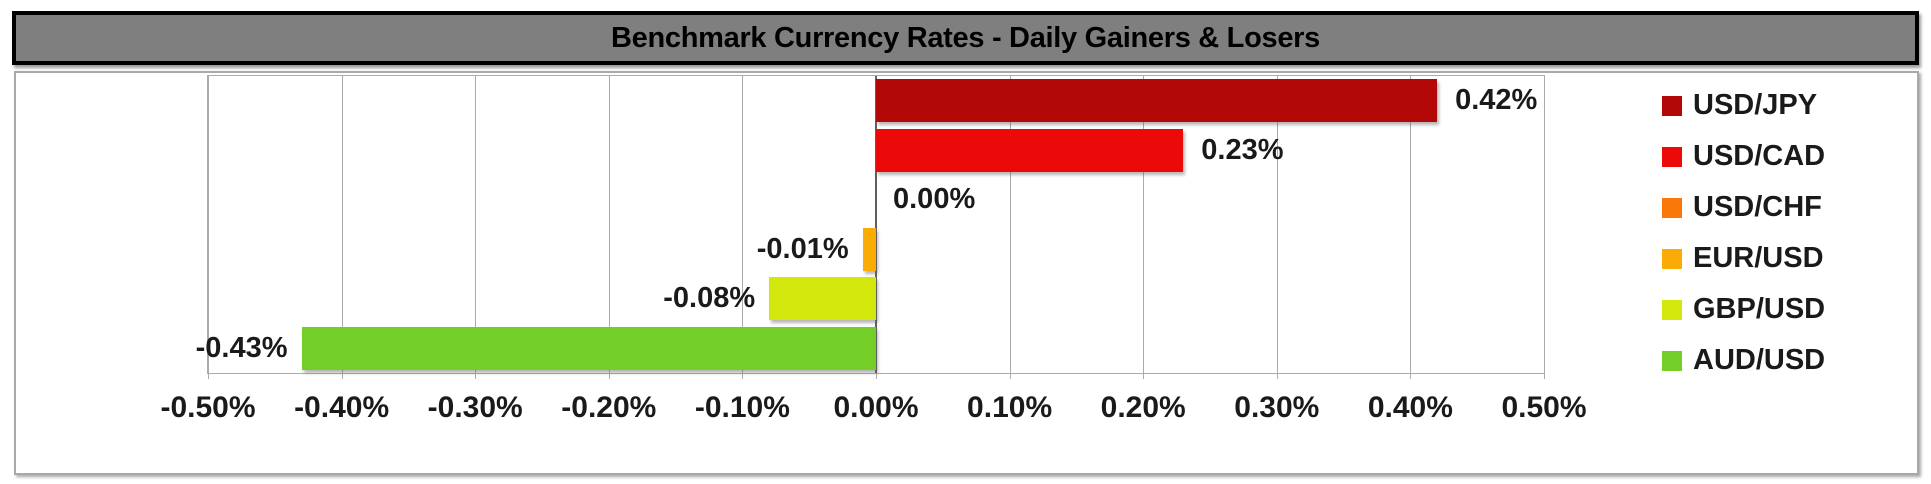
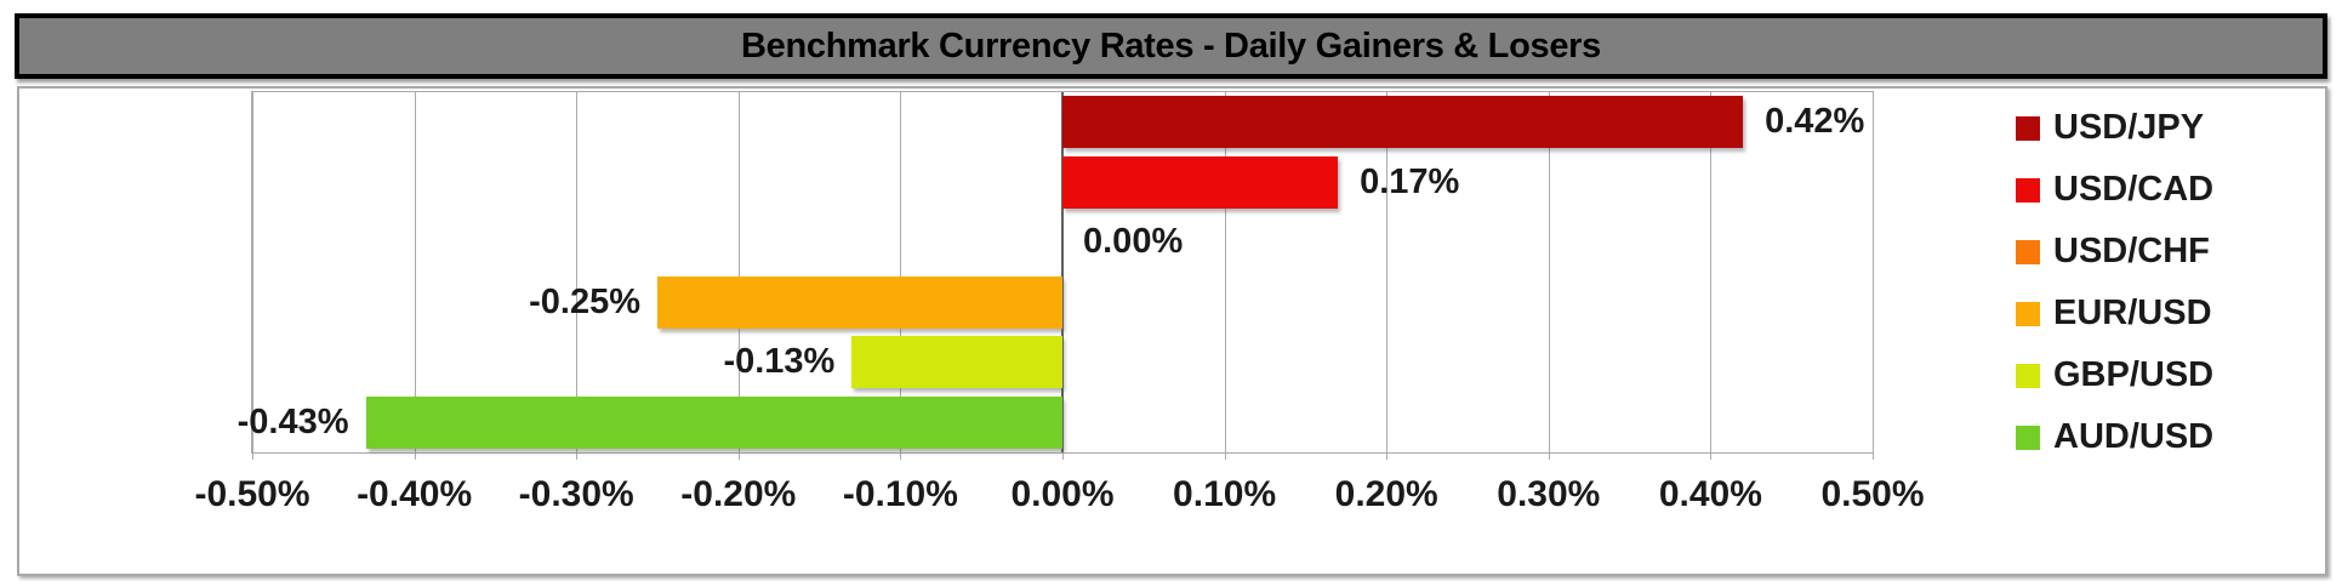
USD/CAD: 0.23% -> 0.17%
EUR/USD: -0.01% -> -0.25%
GBP/USD: -0.08% -> -0.13%
